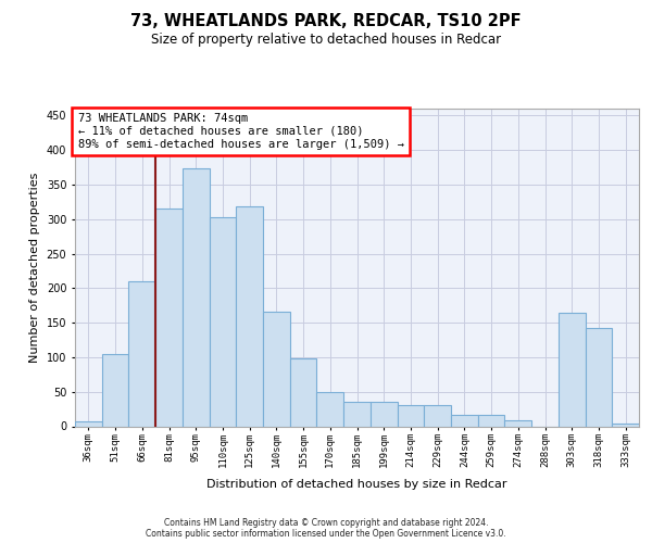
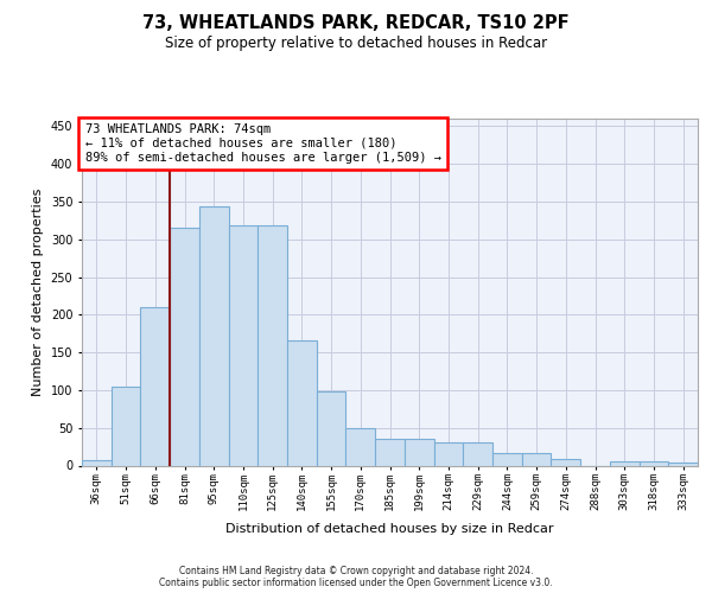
95sqm: 374 -> 344
110sqm: 302 -> 318
303sqm: 164 -> 6
318sqm: 142 -> 6
